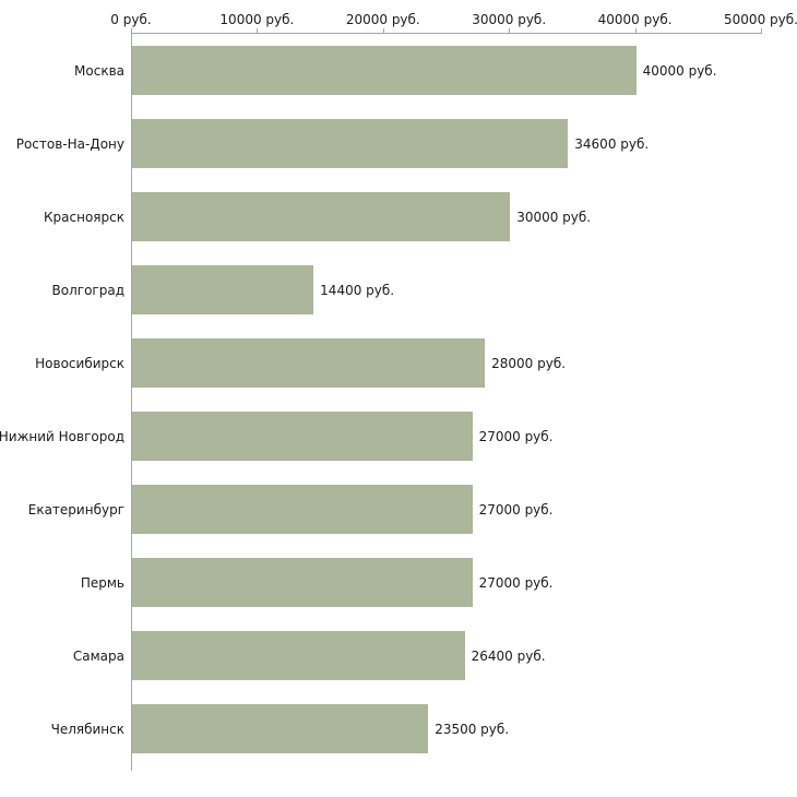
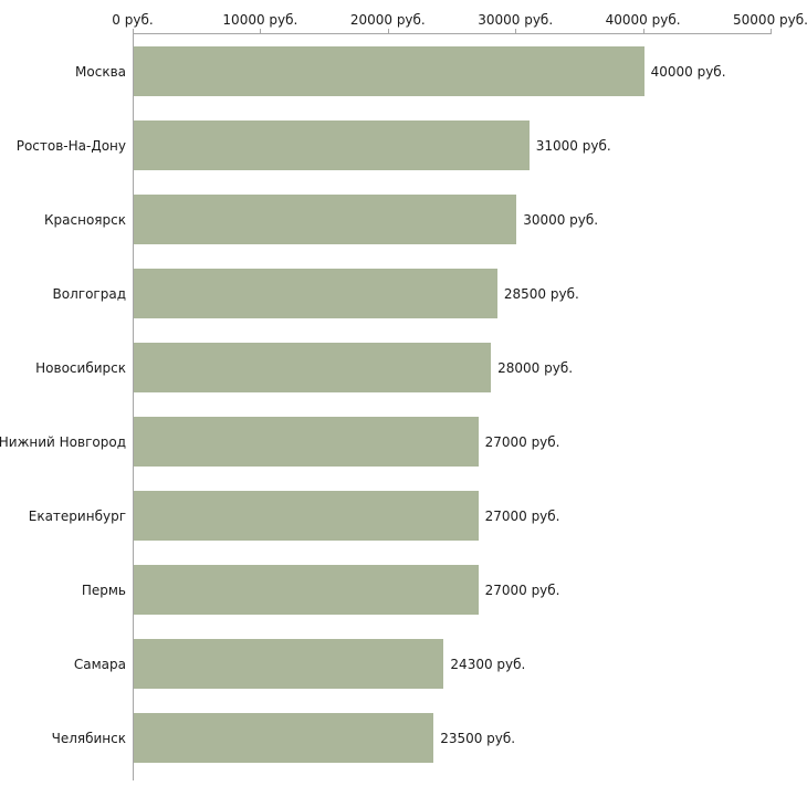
Ростов-На-Дону: 34600 -> 31000
Волгоград: 14400 -> 28500
Самара: 26400 -> 24300
